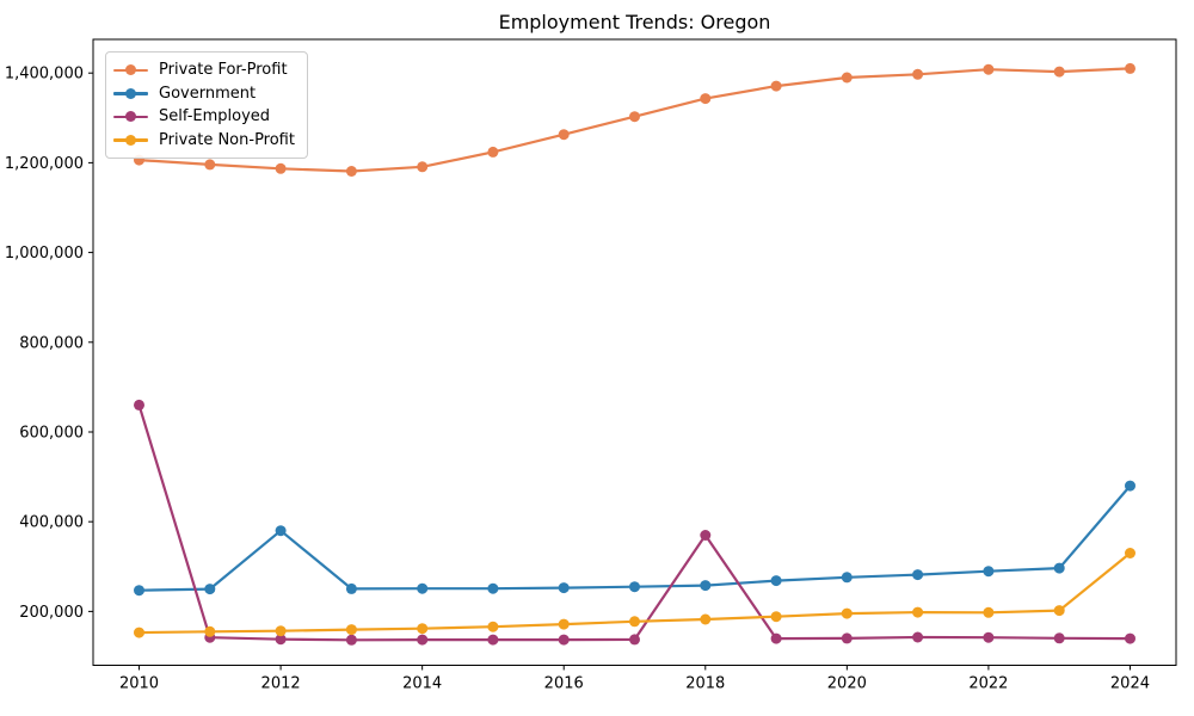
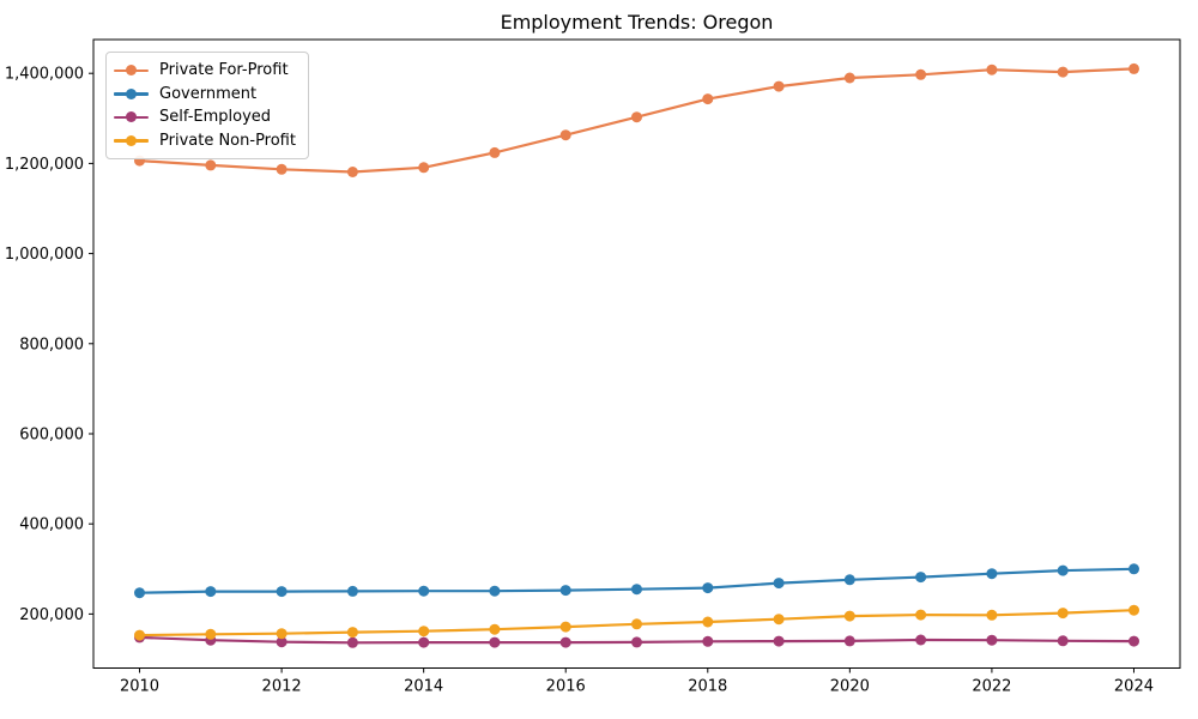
Self-Employed/2010: 660000 -> 150000
Government/2012: 380000 -> 250000
Self-Employed/2018: 370000 -> 140000
Government/2024: 480000 -> 300000
Private Non-Profit/2024: 330000 -> 210000
